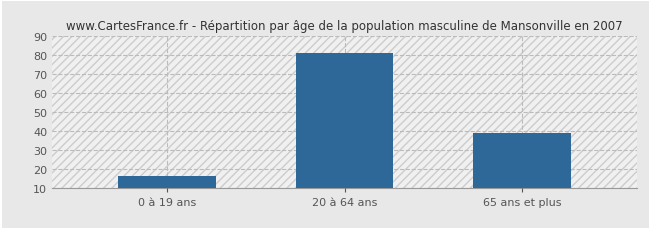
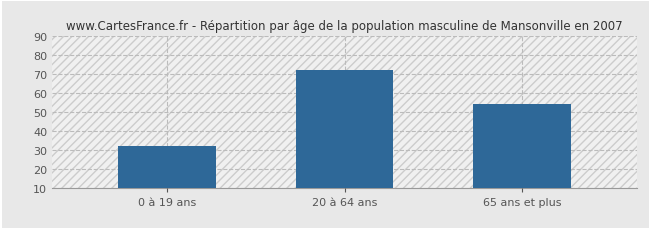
0 à 19 ans: 16 -> 32
20 à 64 ans: 81 -> 72
65 ans et plus: 39 -> 54
